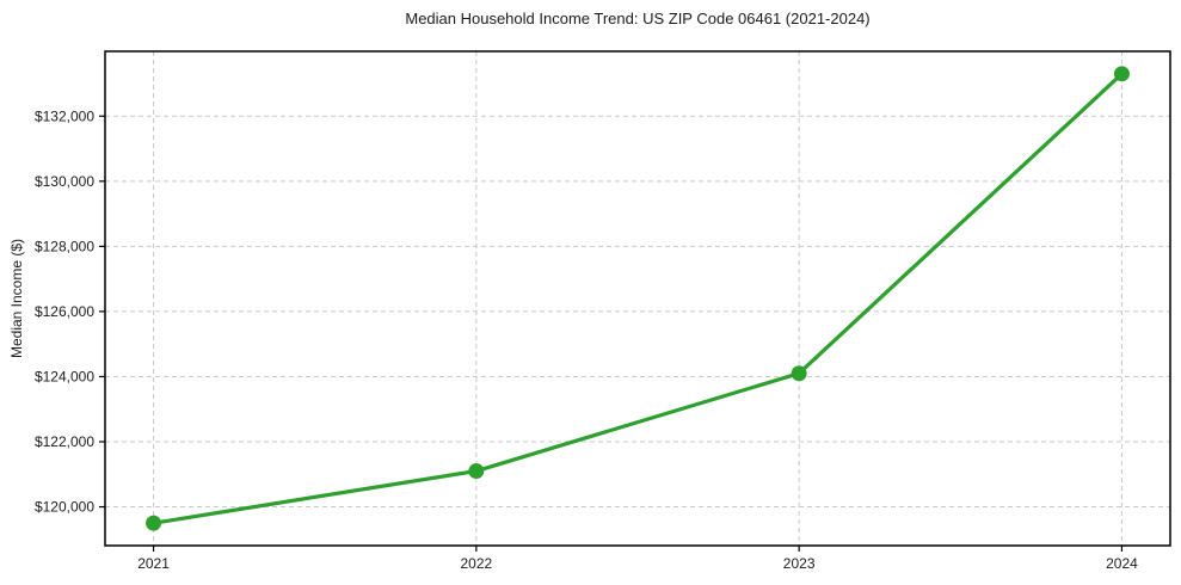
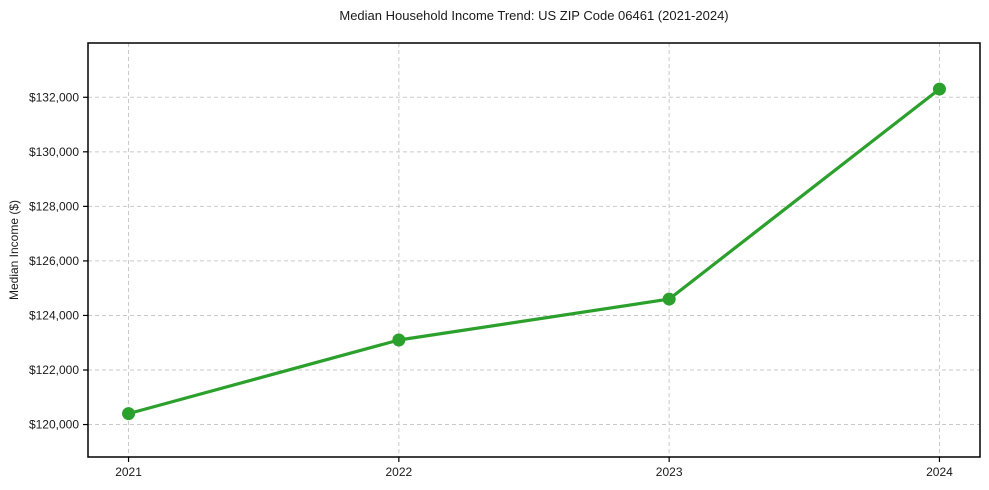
2021: $119500 -> $120400
2022: $121100 -> $123100
2023: $124100 -> $124600
2024: $133300 -> $132300
